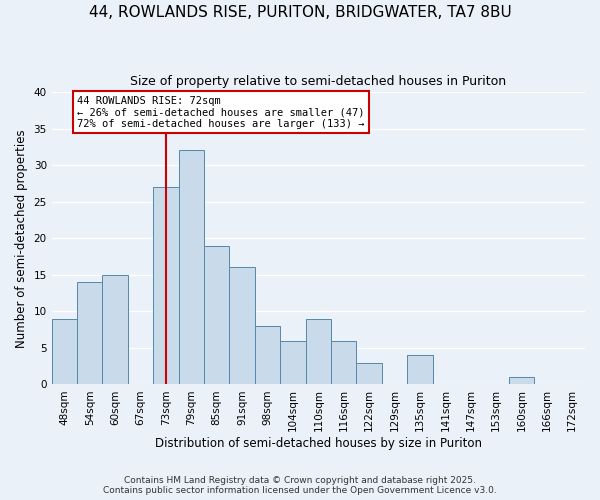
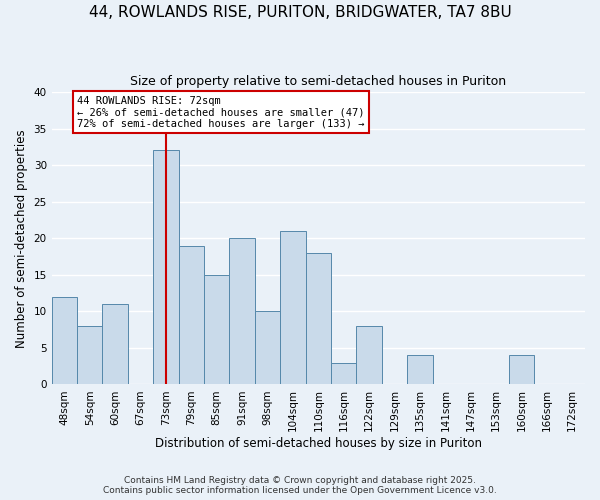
48sqm: 9 -> 12
54sqm: 14 -> 8
60sqm: 15 -> 11
73sqm: 27 -> 32
79sqm: 32 -> 19
85sqm: 19 -> 15
91sqm: 16 -> 20
98sqm: 8 -> 10
104sqm: 6 -> 21
110sqm: 9 -> 18
116sqm: 6 -> 3
122sqm: 3 -> 8
160sqm: 1 -> 4
